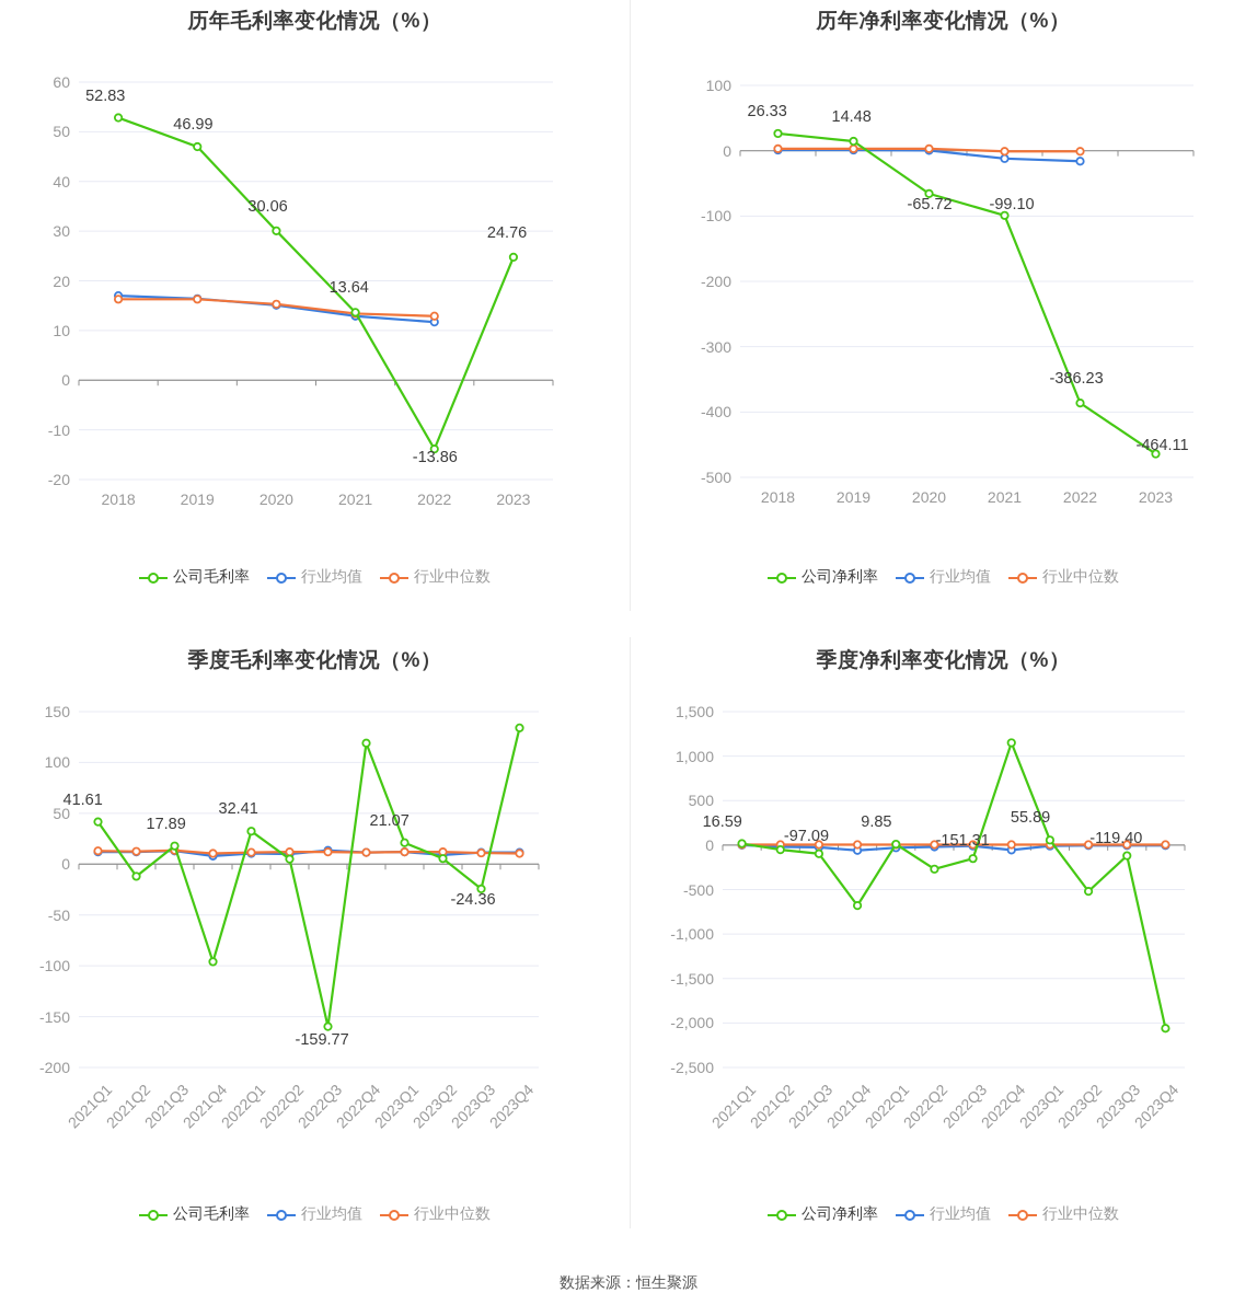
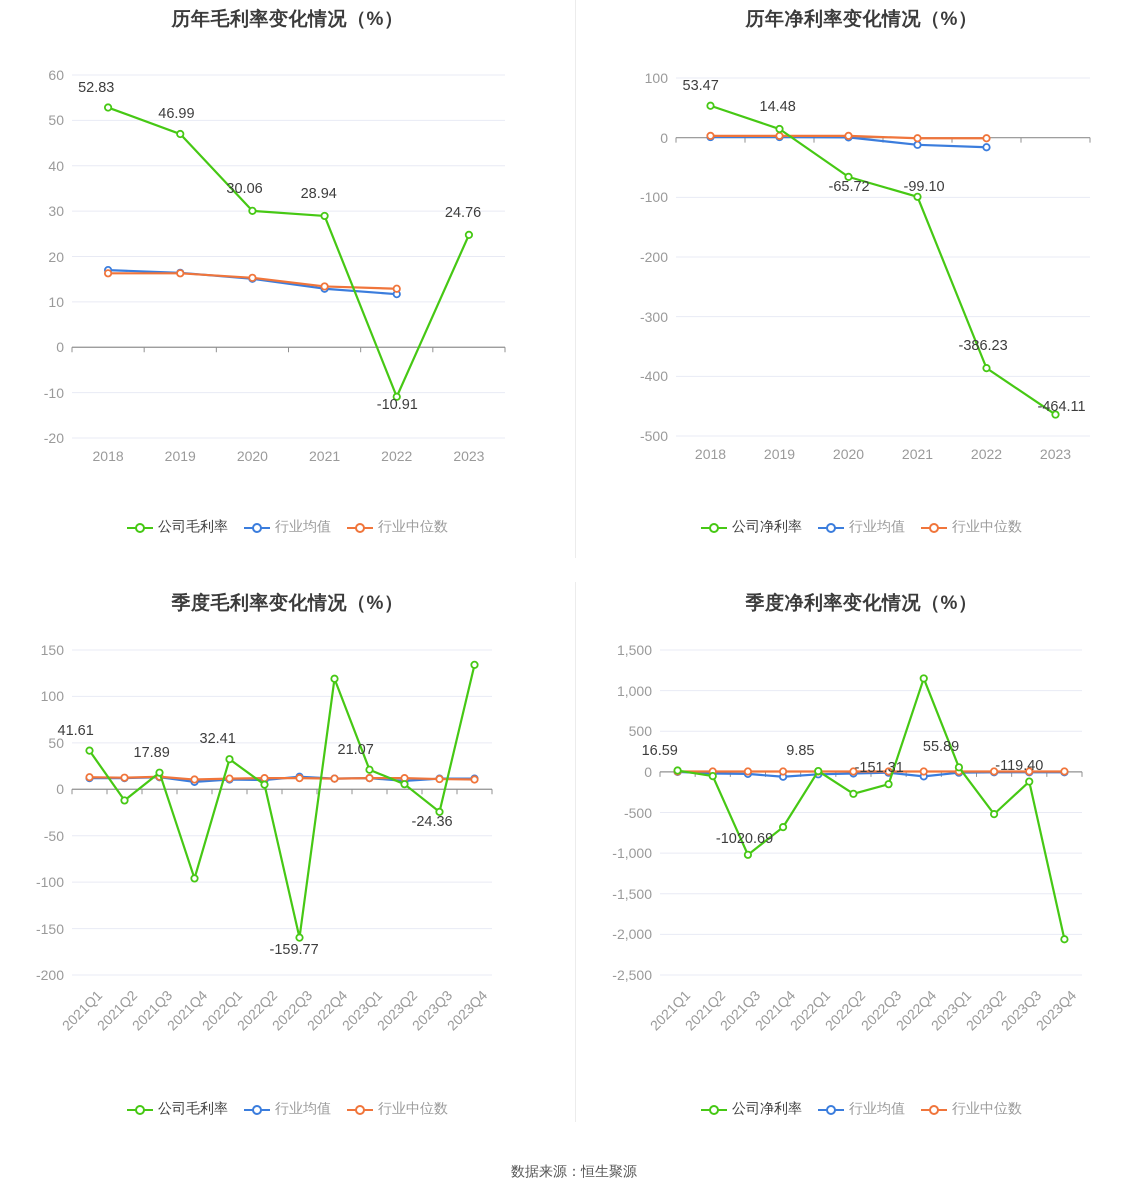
历年毛利率变化情况（%）/公司毛利率/2021: 13.64 -> 28.94
历年毛利率变化情况（%）/公司毛利率/2022: -13.86 -> -10.91
历年净利率变化情况（%）/公司净利率/2018: 26.33 -> 53.47
季度净利率变化情况（%）/公司净利率/2021Q3: -97.09 -> -1020.69
